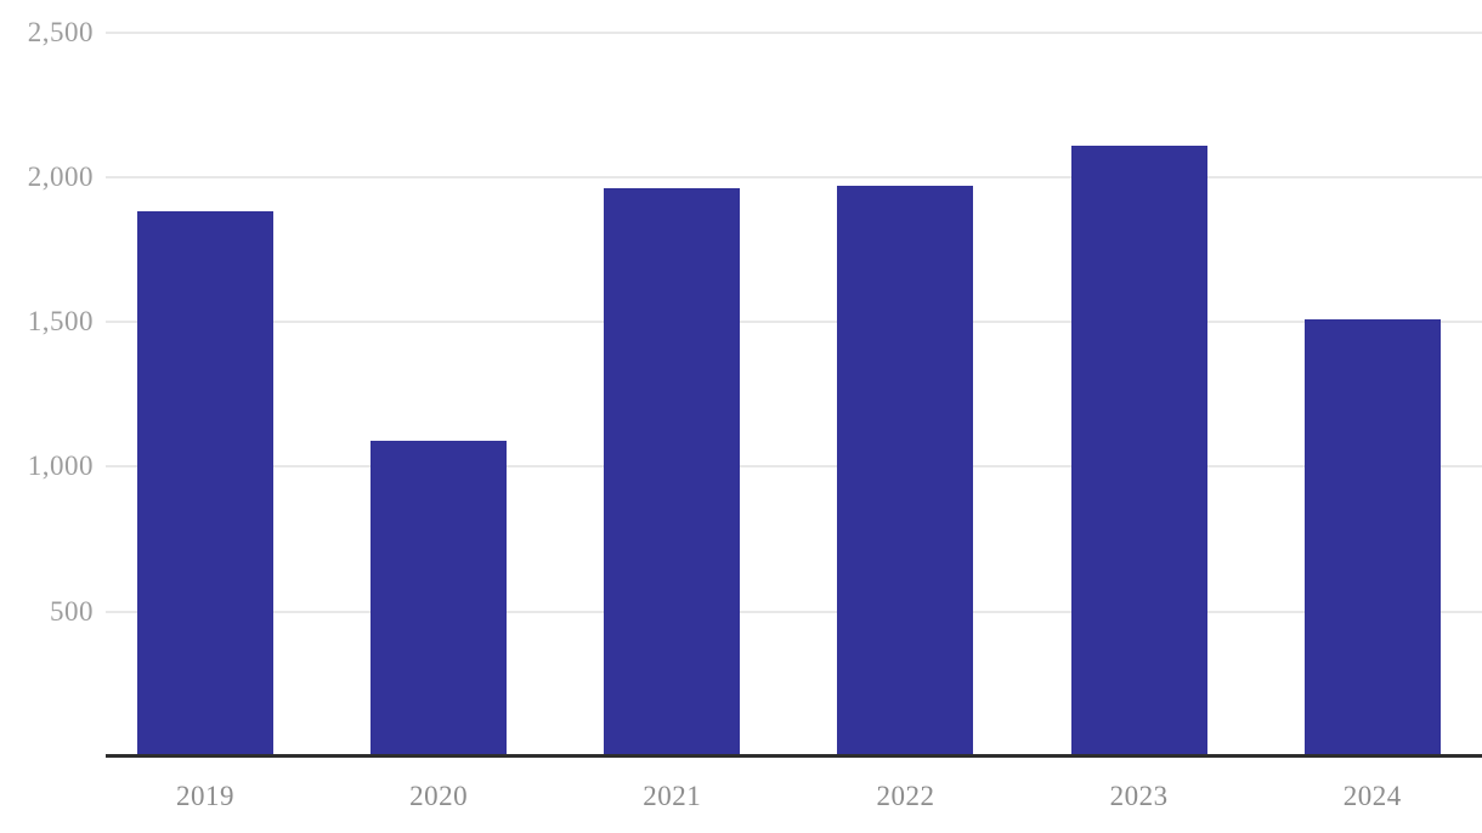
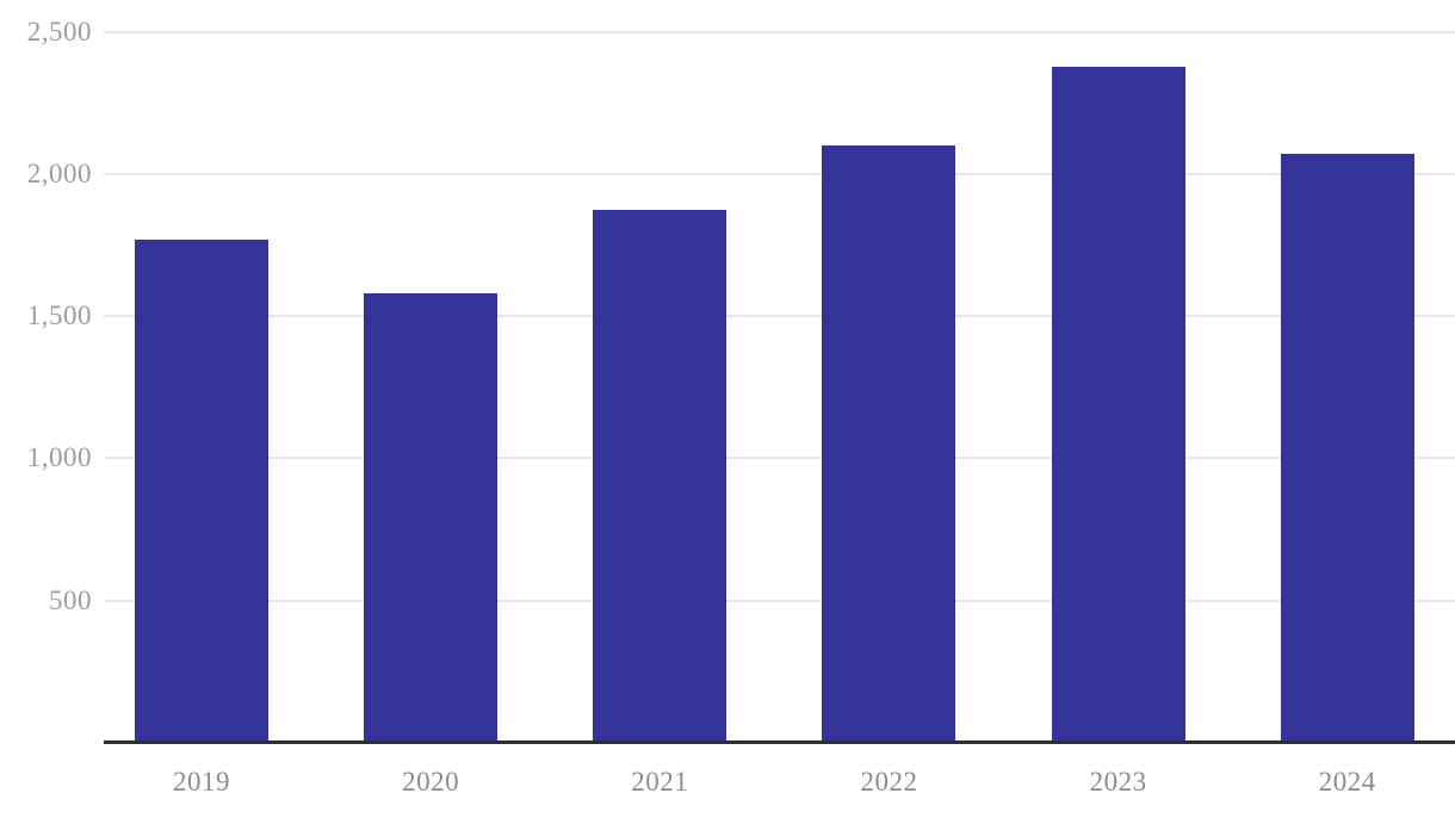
2019: 1880 -> 1770
2020: 1090 -> 1580
2021: 1960 -> 1880
2022: 1970 -> 2100
2023: 2110 -> 2380
2024: 1510 -> 2070
